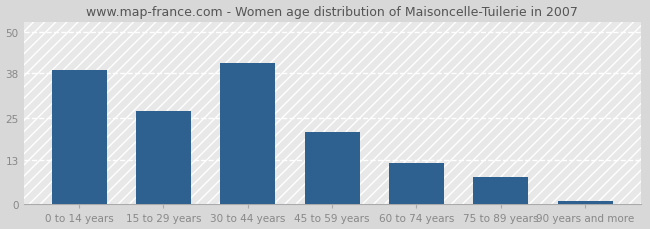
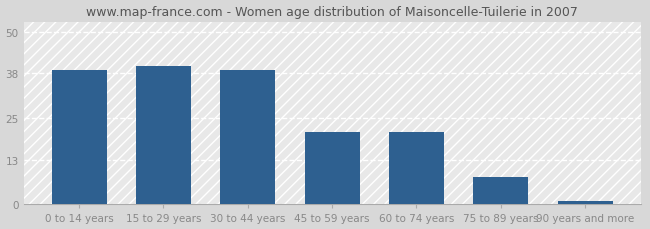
15 to 29 years: 27 -> 40
30 to 44 years: 41 -> 39
60 to 74 years: 12 -> 21
